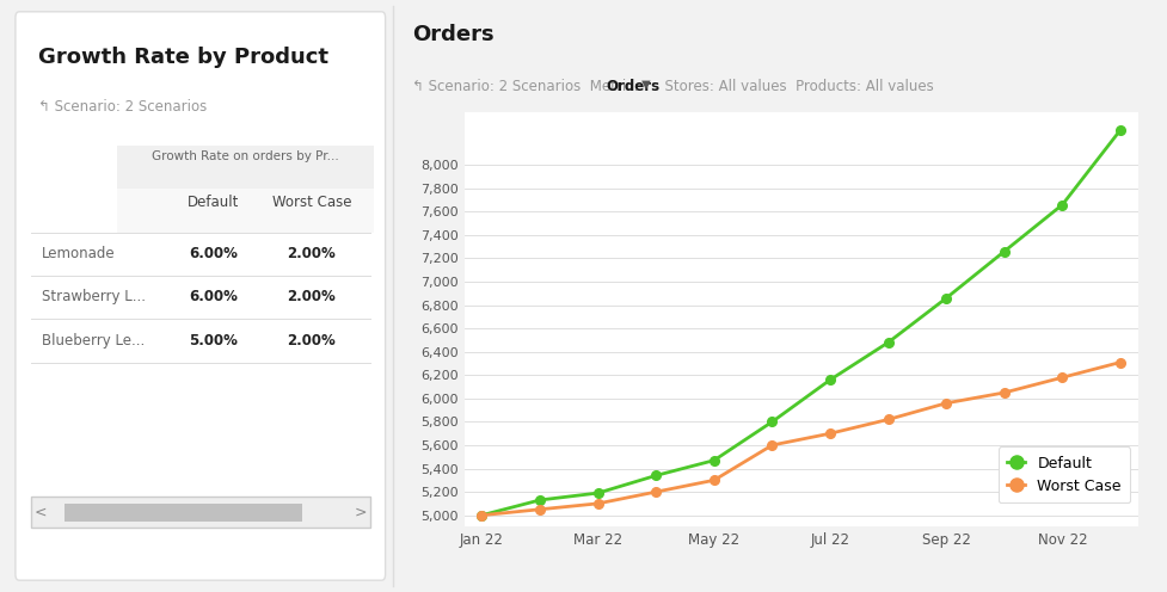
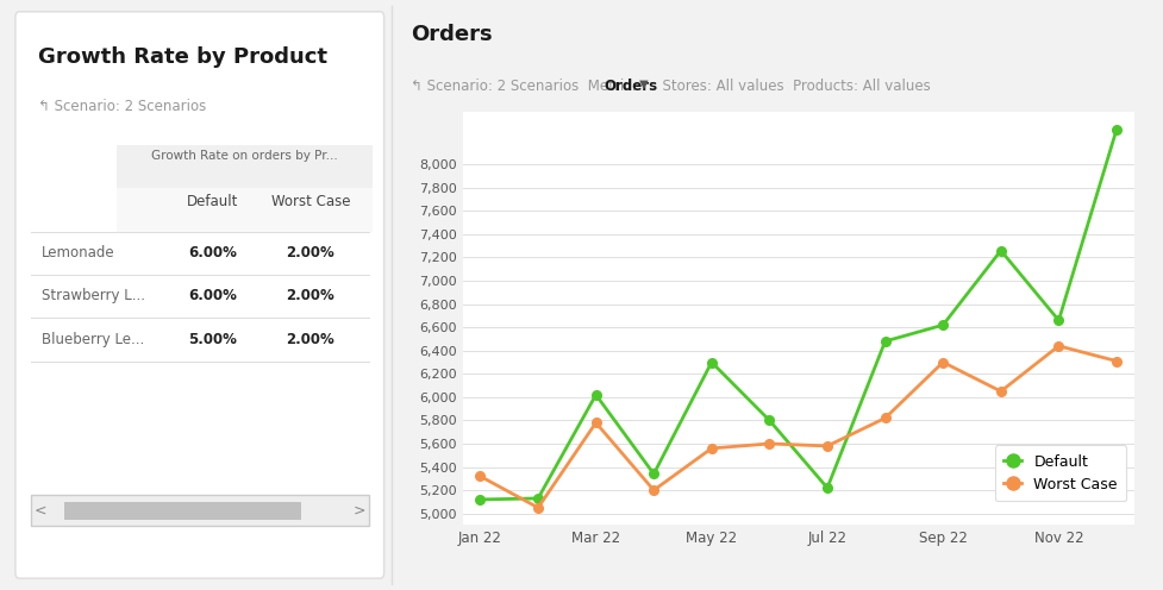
Default/Jan 22: 5,000 -> 5,120
Worst Case/Jan 22: 5,000 -> 5,320
Default/Mar 22: 5,190 -> 6,020
Worst Case/Mar 22: 5,100 -> 5,780
Default/May 22: 5,470 -> 6,300
Worst Case/May 22: 5,300 -> 5,560
Default/Jul 22: 6,160 -> 5,220
Worst Case/Jul 22: 5,700 -> 5,580
Default/Sep 22: 6,860 -> 6,620
Worst Case/Sep 22: 5,960 -> 6,300
Default/Nov 22: 7,660 -> 6,660
Worst Case/Nov 22: 6,180 -> 6,440
